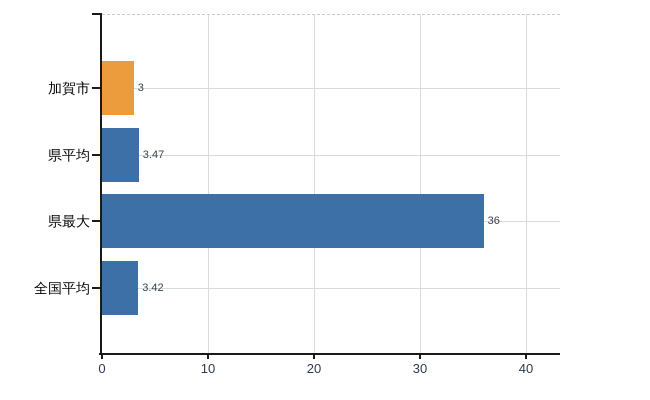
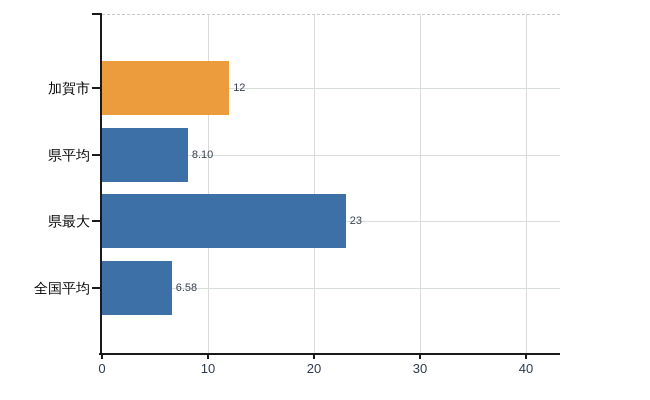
加賀市: 3 -> 12
県平均: 3.47 -> 8.10
県最大: 36 -> 23
全国平均: 3.42 -> 6.58
